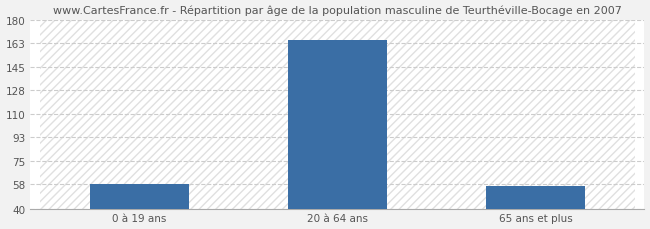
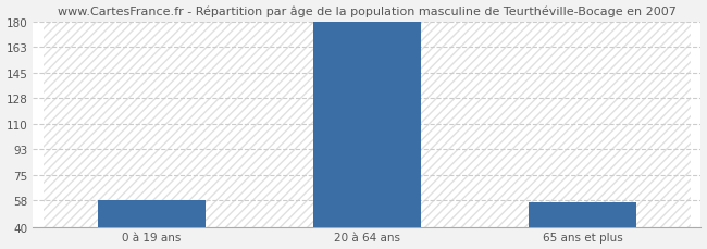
20 à 64 ans: 165 -> 180
